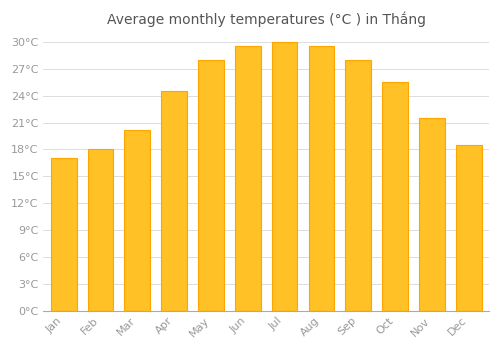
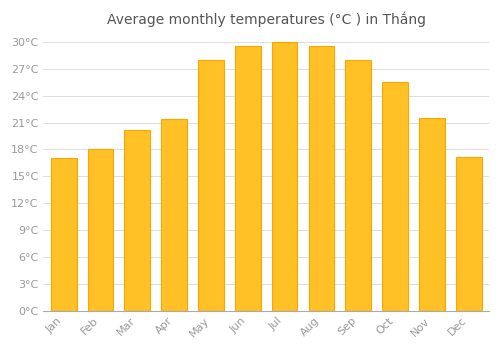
Apr: 24.5°C -> 21.4°C
Dec: 18.5°C -> 17.2°C
